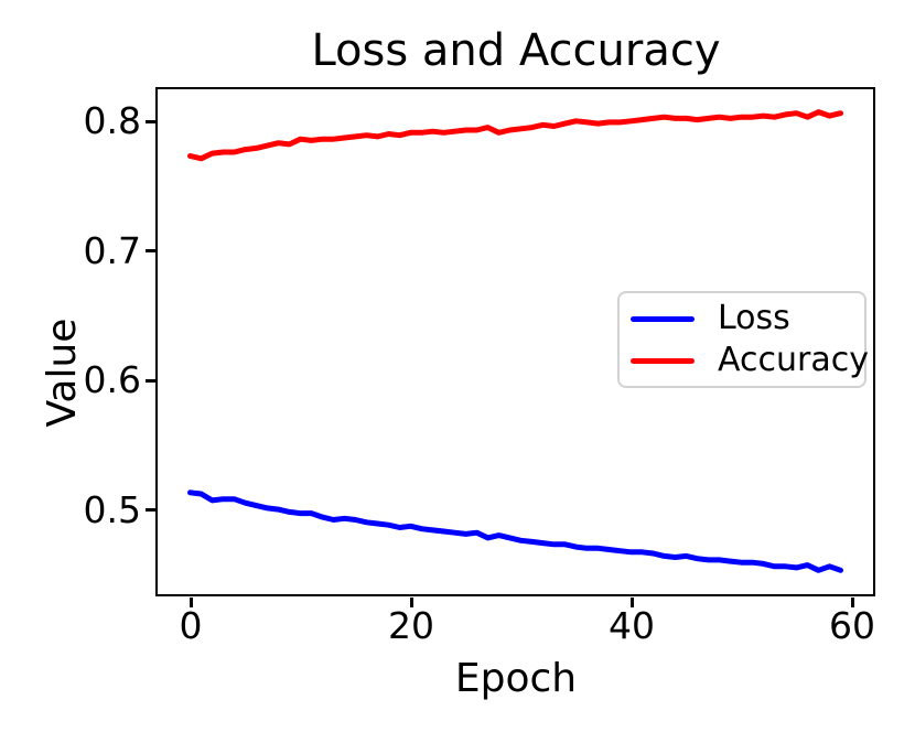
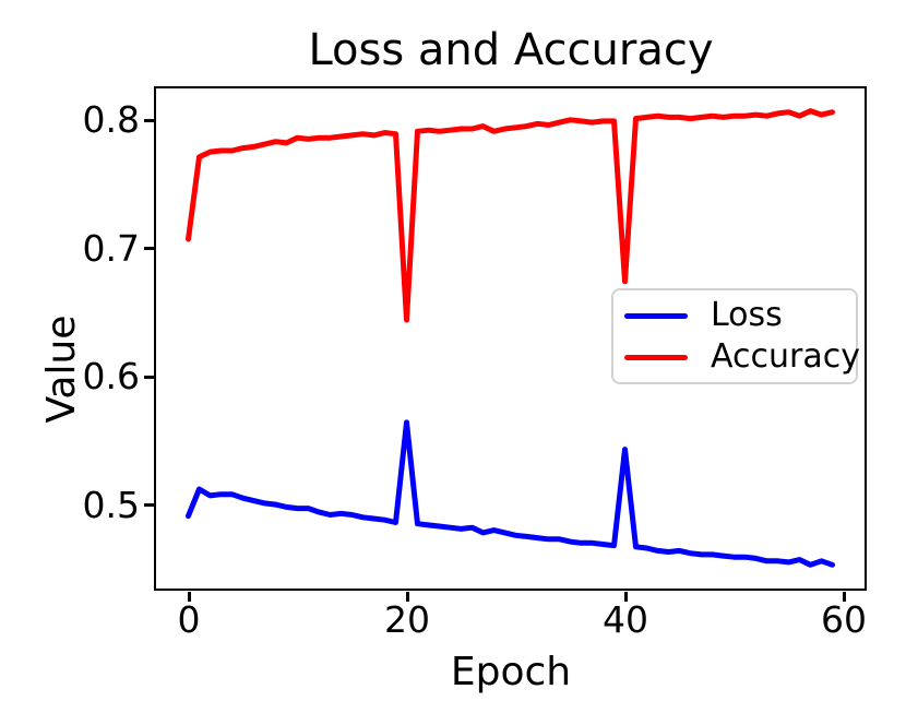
Loss/0: 0.513 -> 0.491
Accuracy/0: 0.773 -> 0.707
Loss/20: 0.487 -> 0.564
Accuracy/20: 0.791 -> 0.644
Loss/40: 0.467 -> 0.543
Accuracy/40: 0.800 -> 0.674
